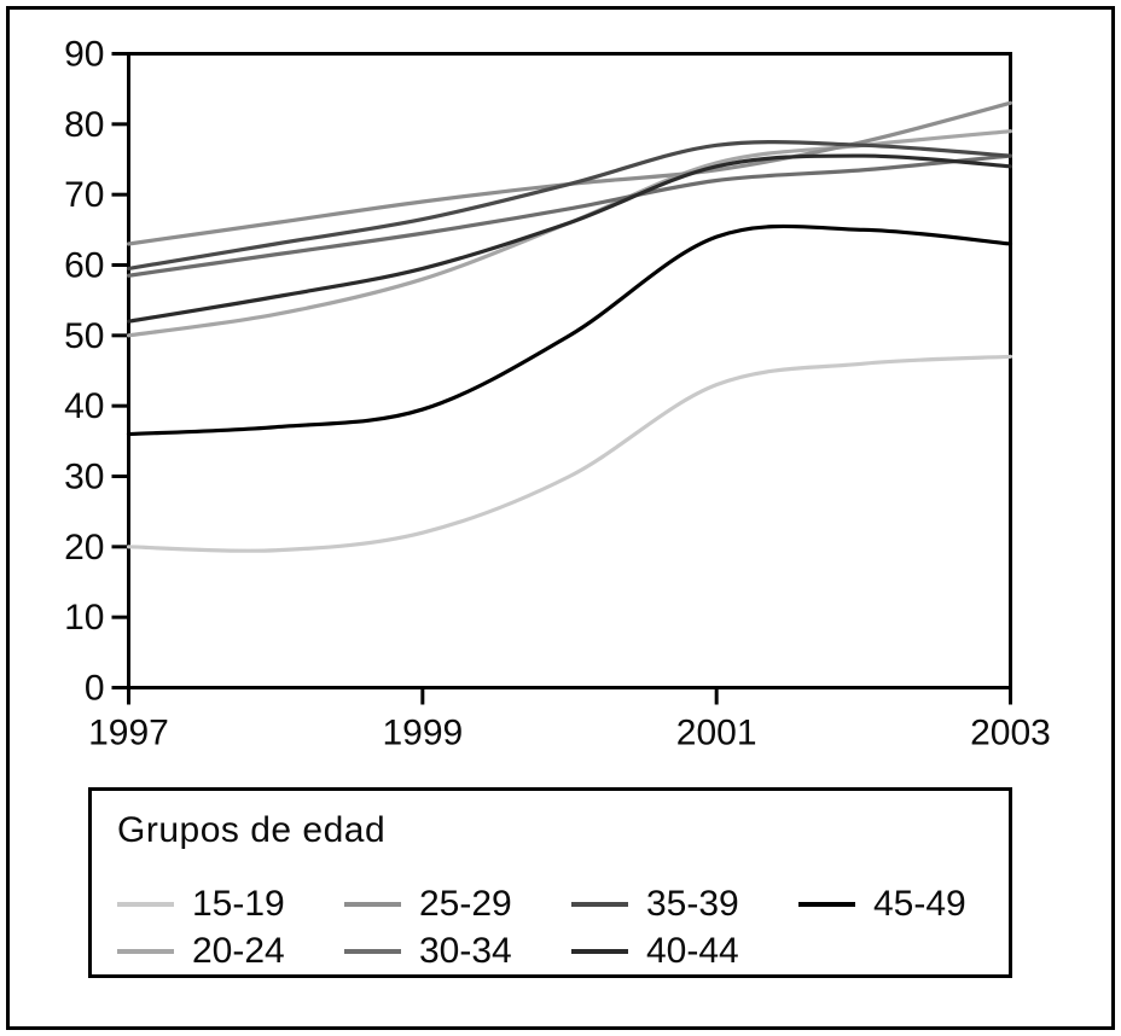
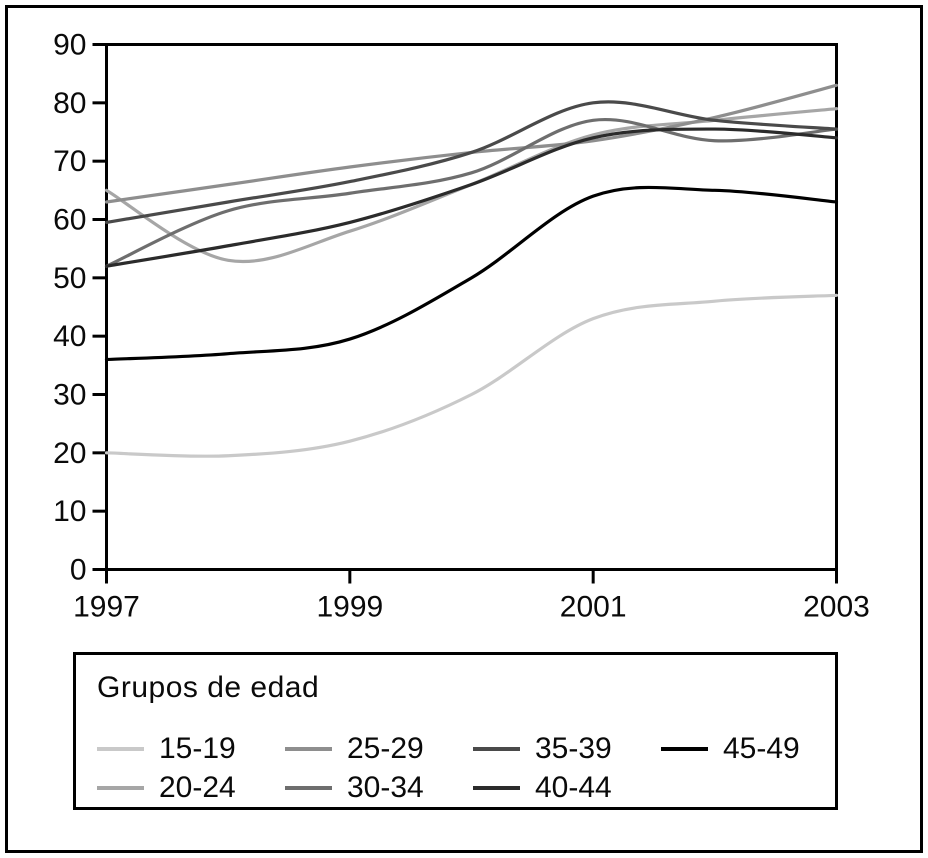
20-24/1997: 50 -> 65
30-34/1997: 58 -> 52
30-34/2001: 72 -> 77
35-39/2001: 77 -> 80
